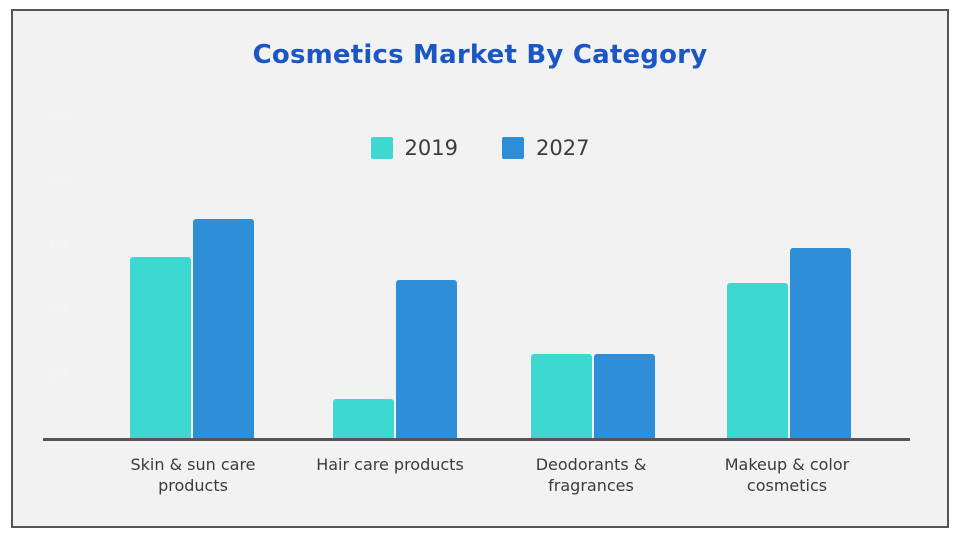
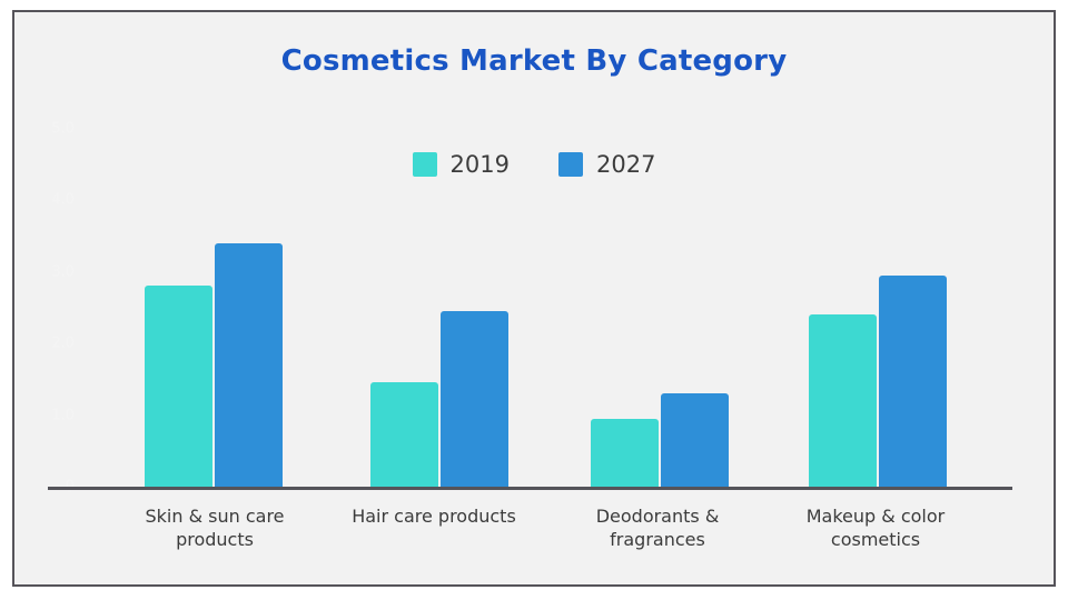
2019/Hair care products: 0.6 -> 1.4
2019/Deodorants & fragrances: 1.3 -> 0.9
